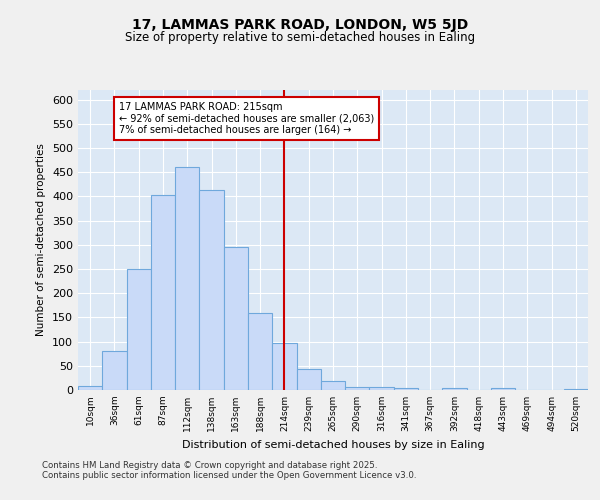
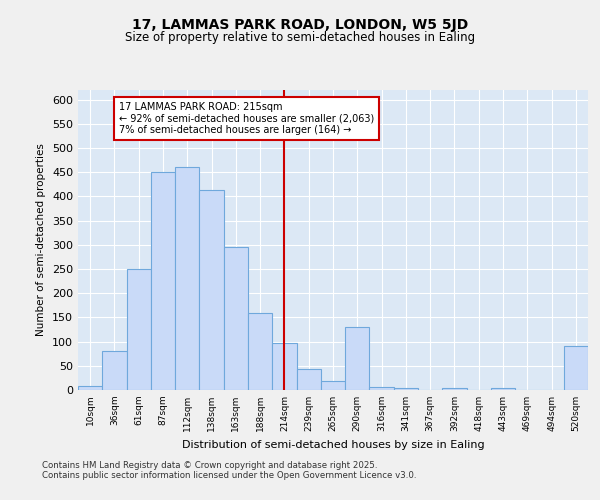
87sqm: 403 -> 450
290sqm: 6 -> 130
520sqm: 3 -> 90
